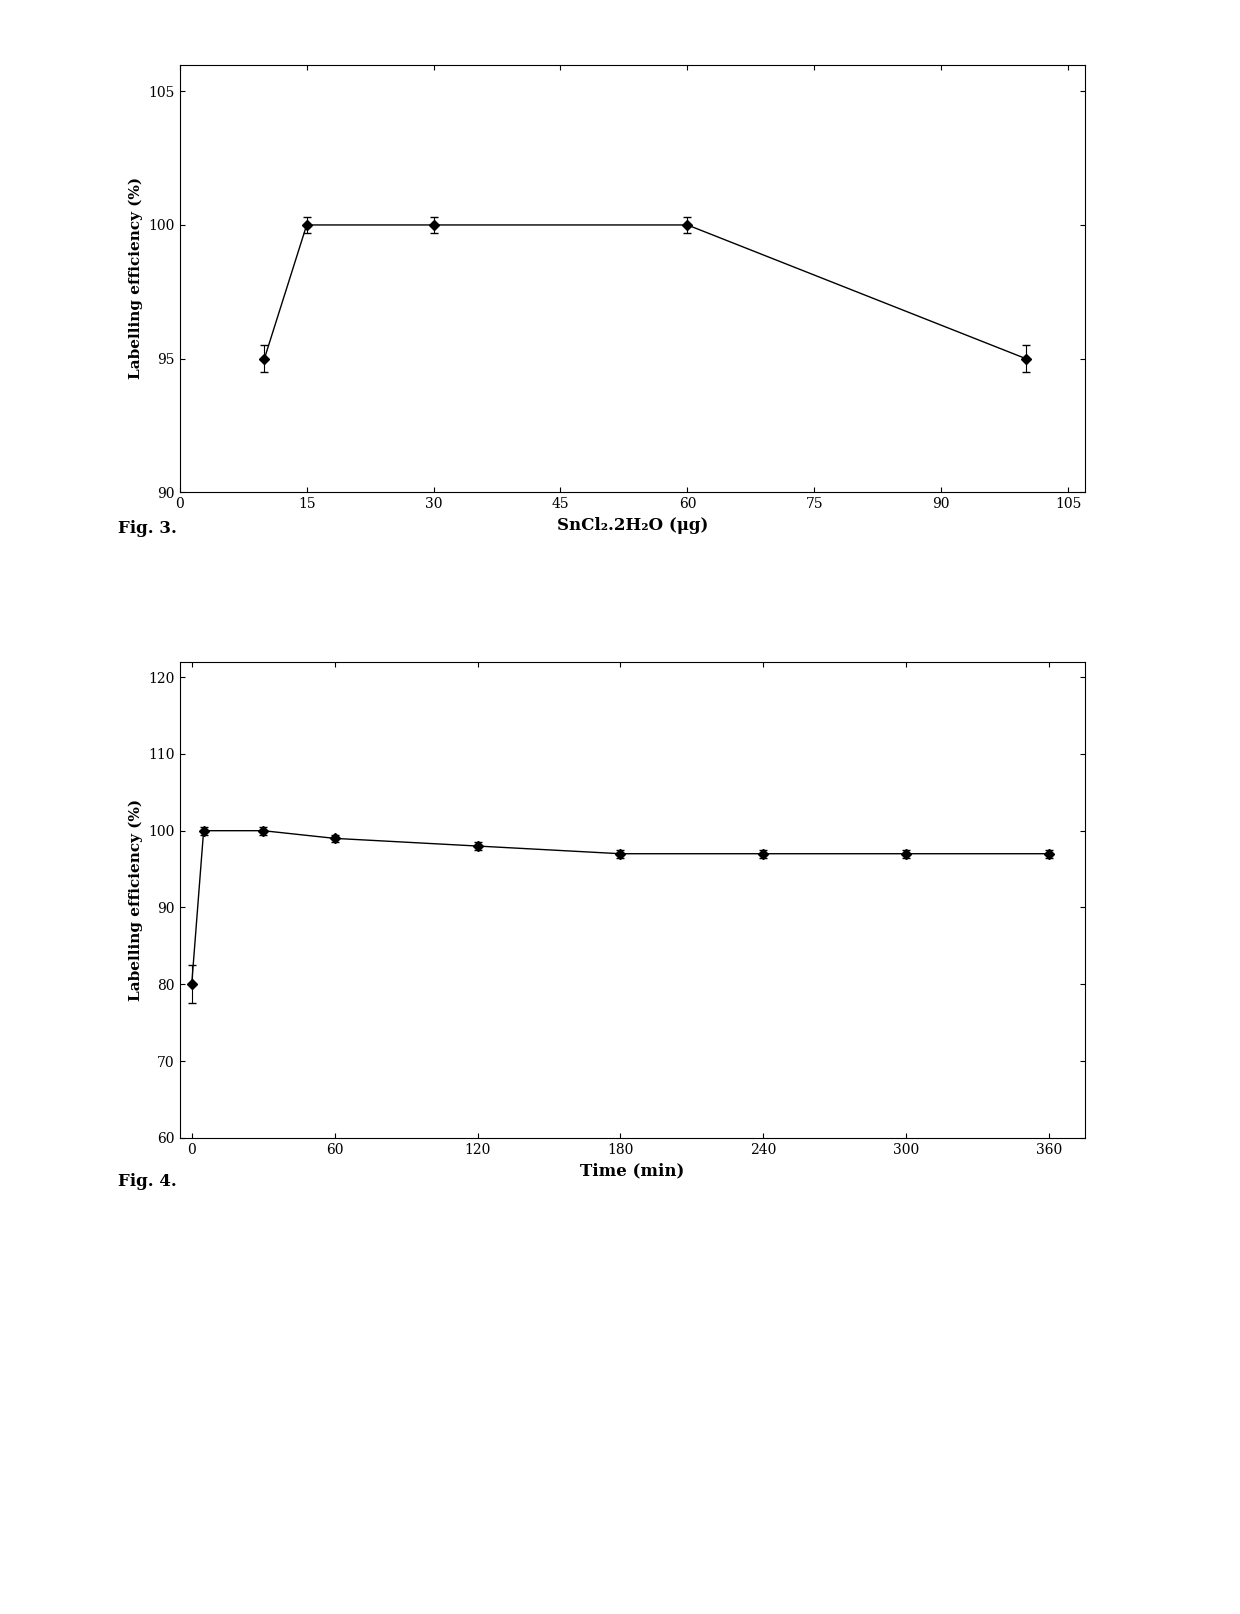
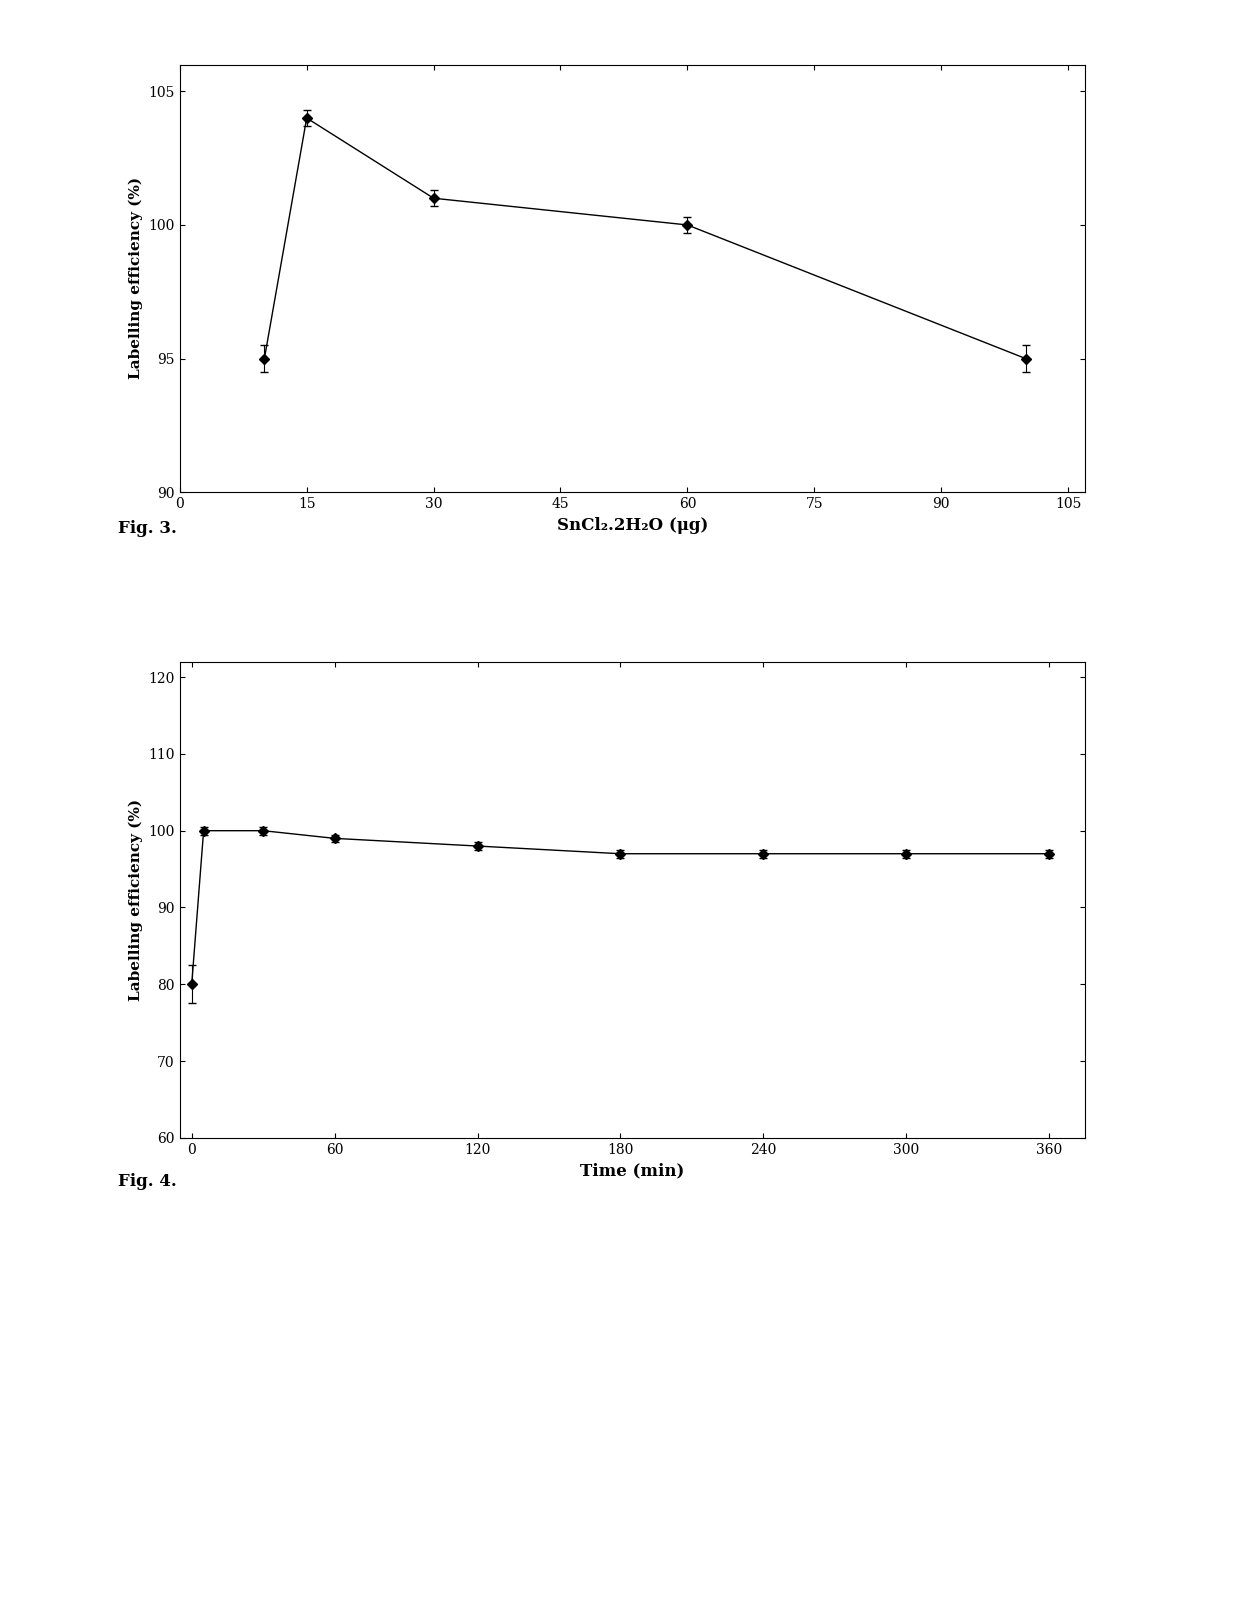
15: 100 -> 104
30: 100 -> 101
